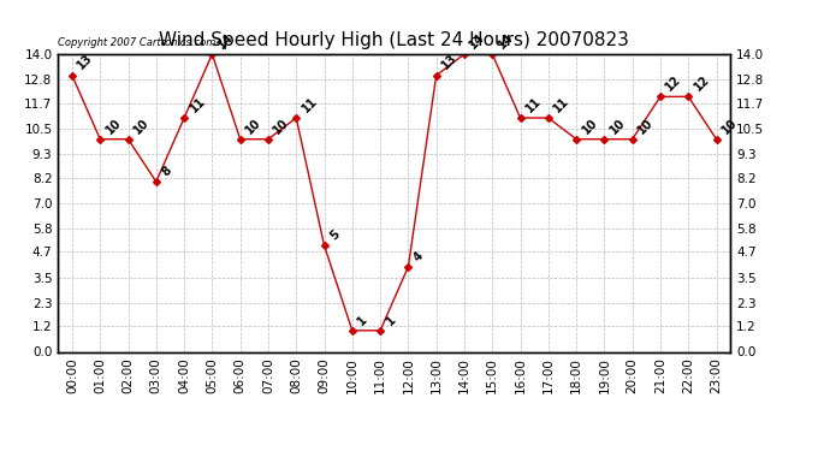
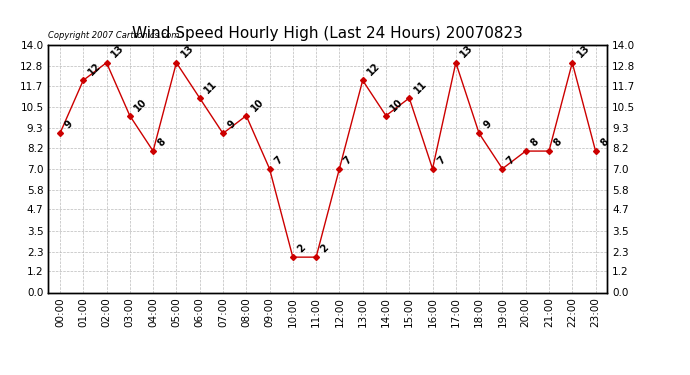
00:00: 13 -> 9
01:00: 10 -> 12
02:00: 10 -> 13
03:00: 8 -> 10
04:00: 11 -> 8
05:00: 14 -> 13
06:00: 10 -> 11
07:00: 10 -> 9
08:00: 11 -> 10
09:00: 5 -> 7
10:00: 1 -> 2
11:00: 1 -> 2
12:00: 4 -> 7
13:00: 13 -> 12
14:00: 14 -> 10
15:00: 14 -> 11
16:00: 11 -> 7
17:00: 11 -> 13
18:00: 10 -> 9
19:00: 10 -> 7
20:00: 10 -> 8
21:00: 12 -> 8
22:00: 12 -> 13
23:00: 10 -> 8
